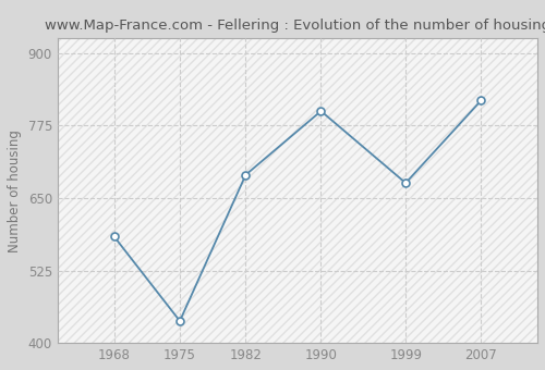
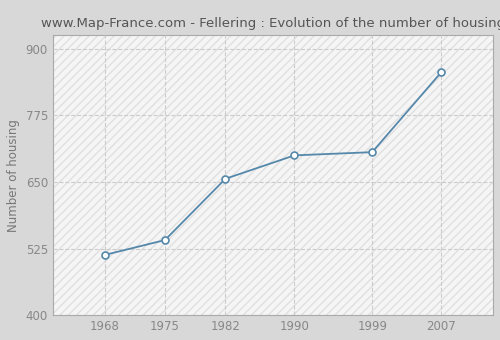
1968: 584 -> 513
1975: 438 -> 541
1982: 690 -> 656
1990: 800 -> 700
1999: 676 -> 706
2007: 818 -> 856
